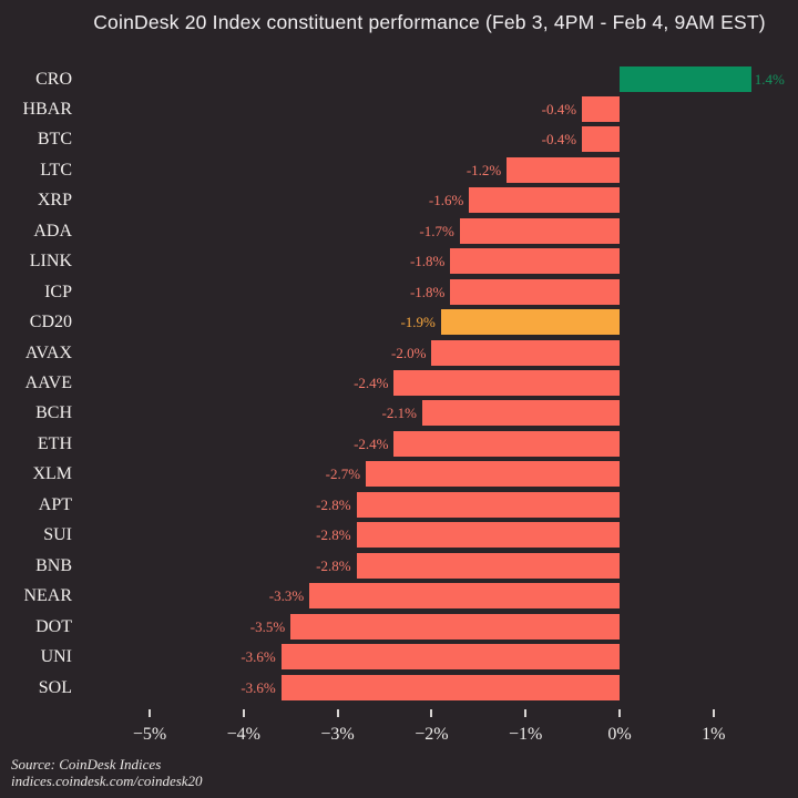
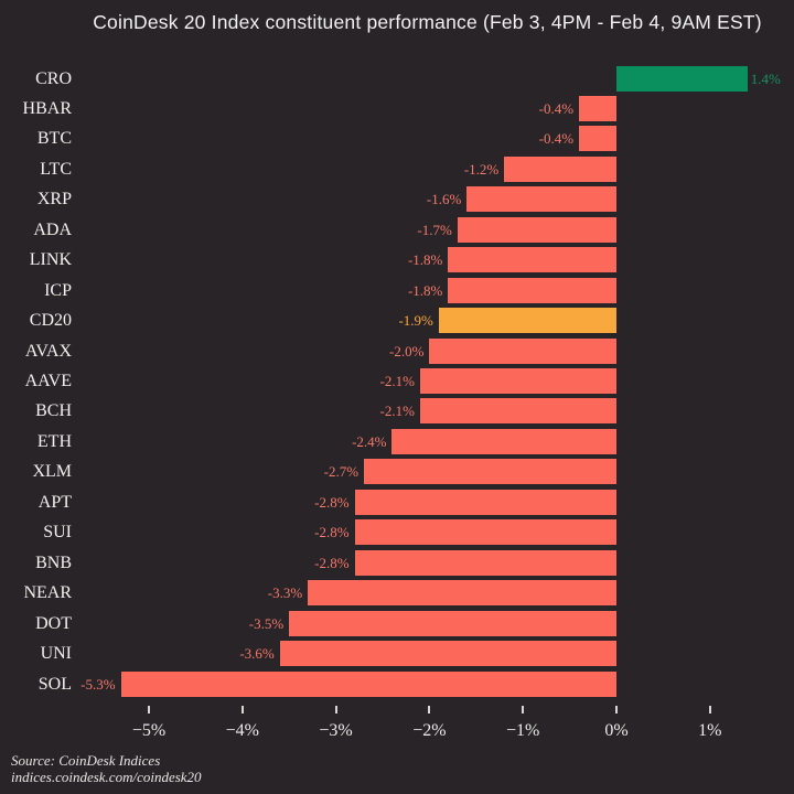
AAVE: -2.4% -> -2.1%
SOL: -3.6% -> -5.3%
